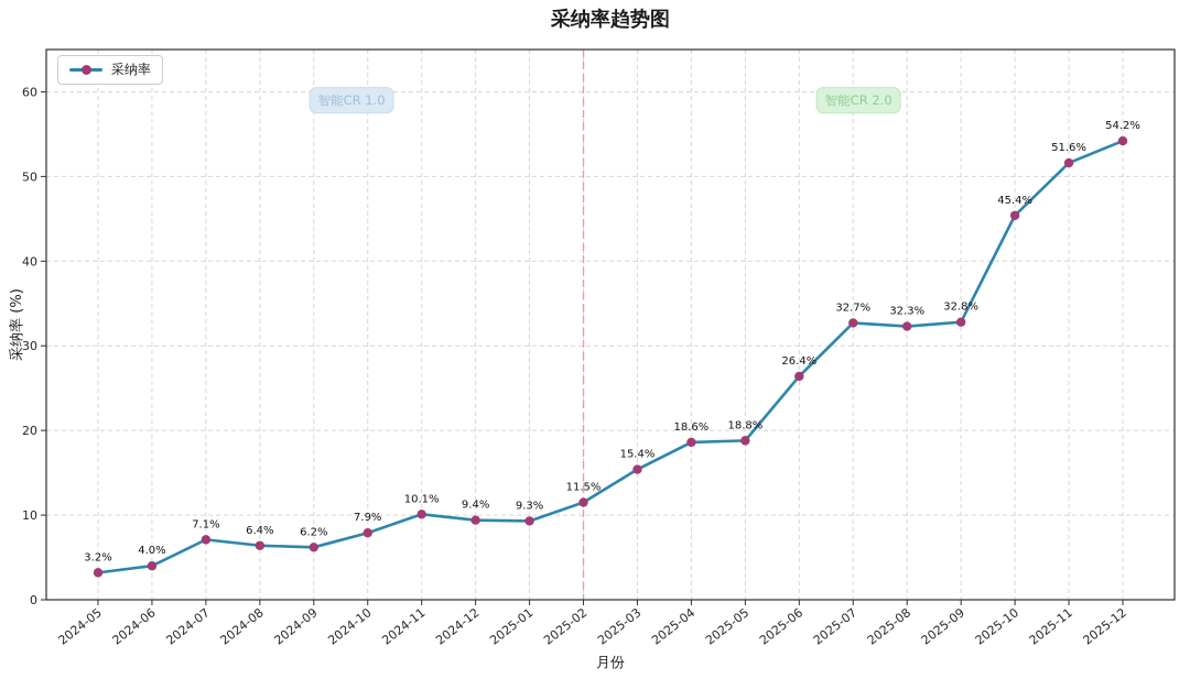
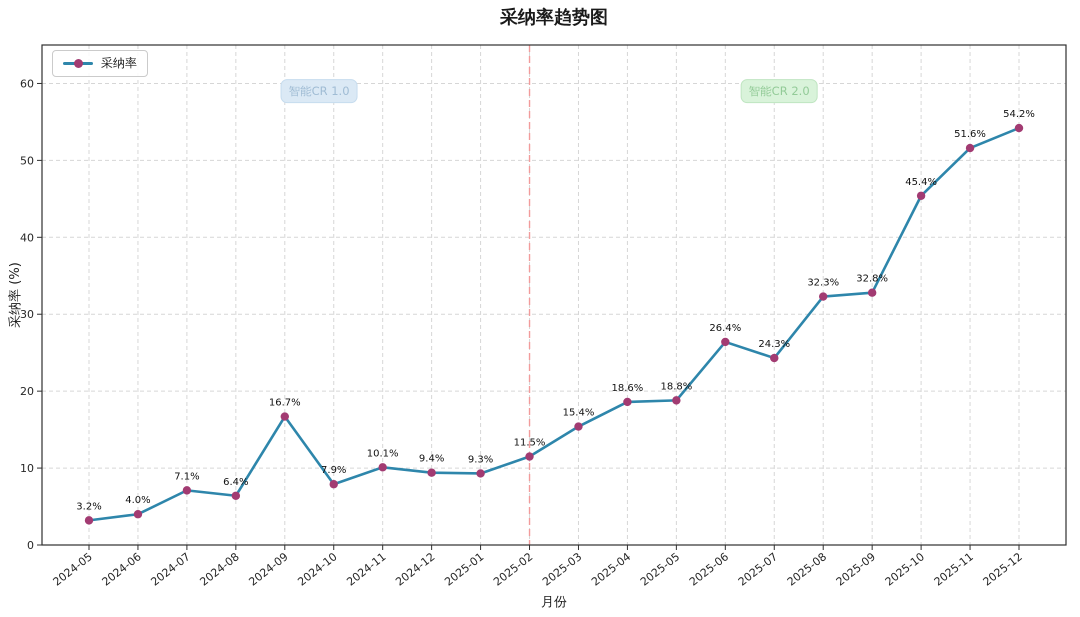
2024-09: 6.2% -> 16.7%
2025-07: 32.7% -> 24.3%
